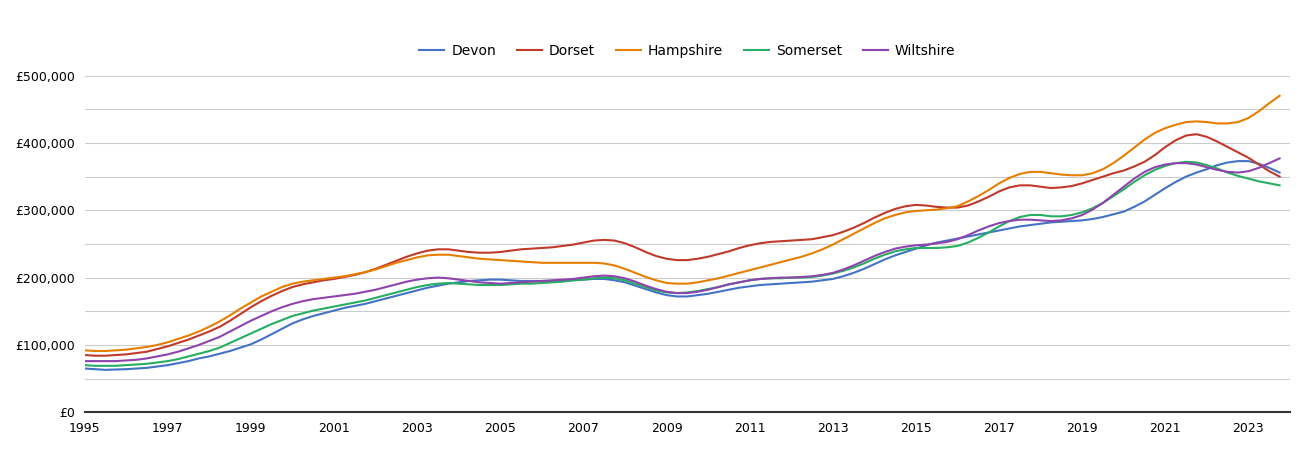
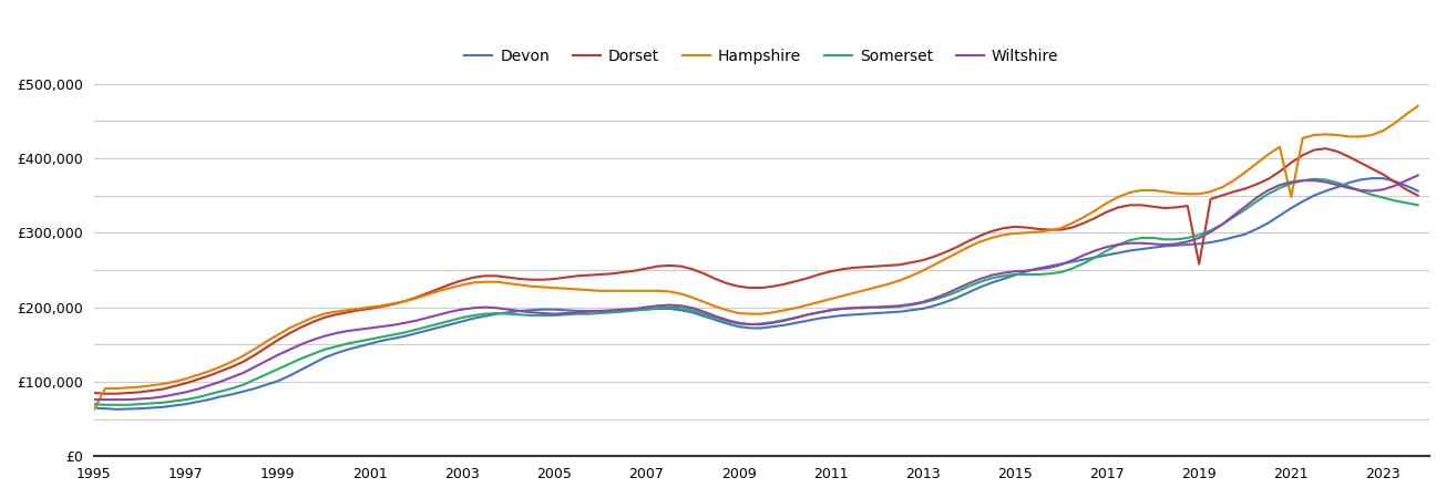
Hampshire/1995: £92,000 -> £62,000
Dorset/2019: £340,000 -> £258,000
Hampshire/2021: £422,000 -> £348,000
